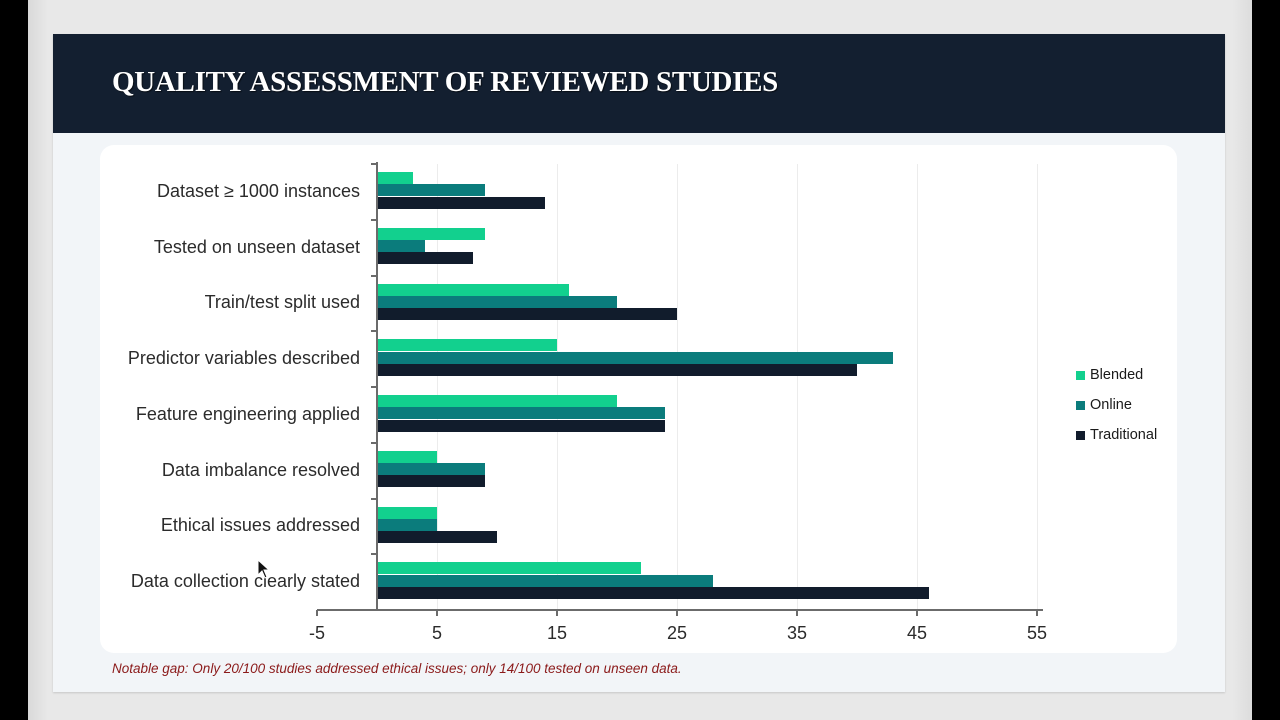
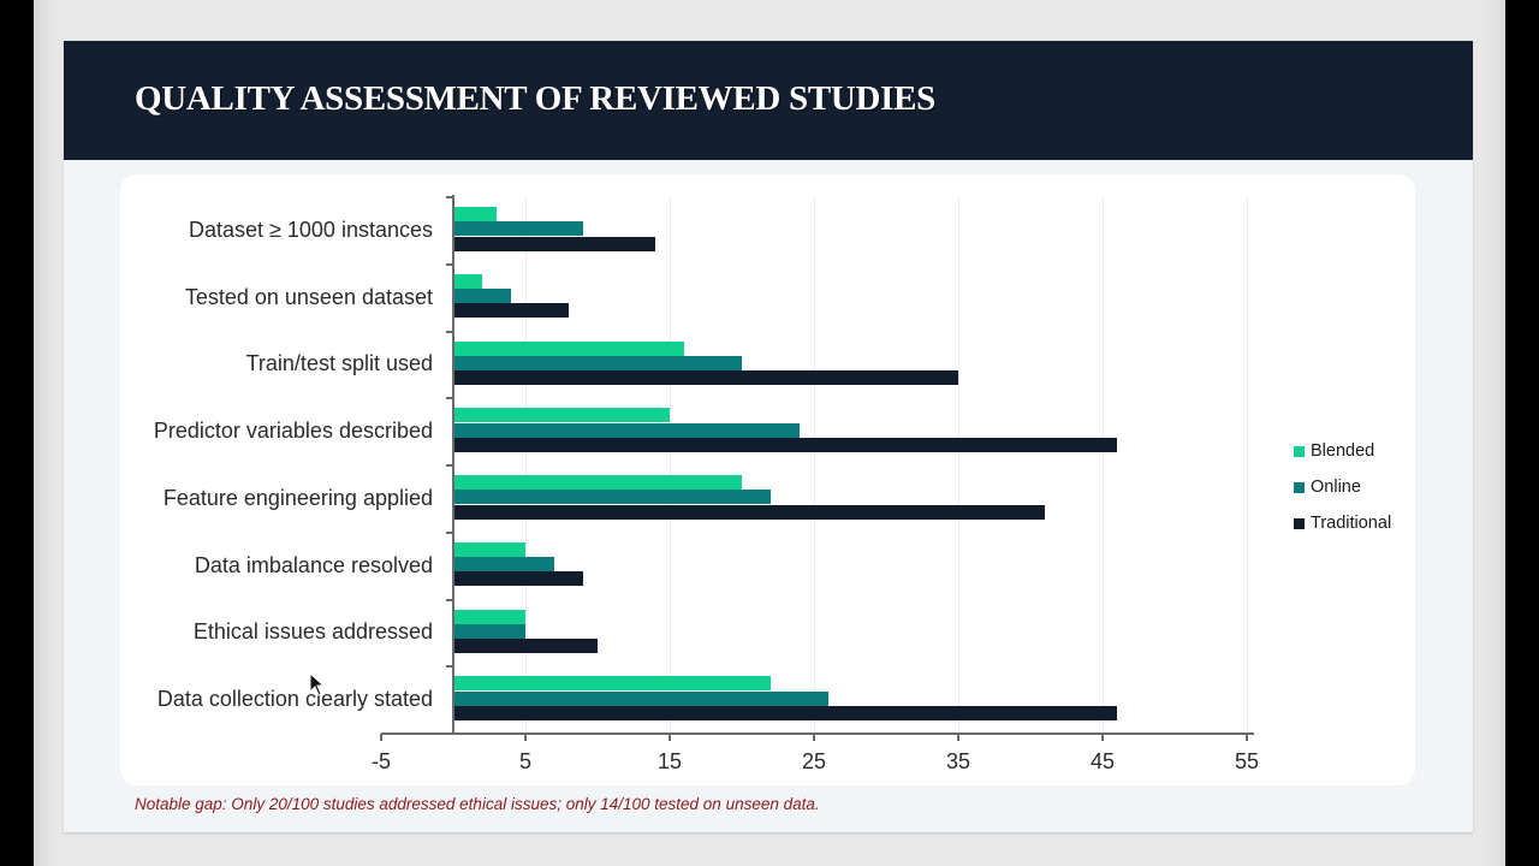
Blended/Tested on unseen dataset: 9 -> 2
Traditional/Train/test split used: 25 -> 35
Online/Predictor variables described: 43 -> 24
Traditional/Predictor variables described: 40 -> 46
Online/Feature engineering applied: 24 -> 22
Traditional/Feature engineering applied: 24 -> 41
Online/Data imbalance resolved: 9 -> 7
Online/Data collection clearly stated: 28 -> 26
